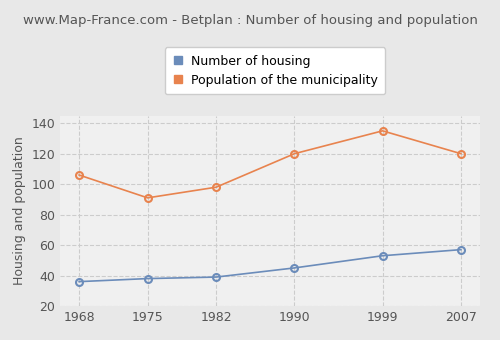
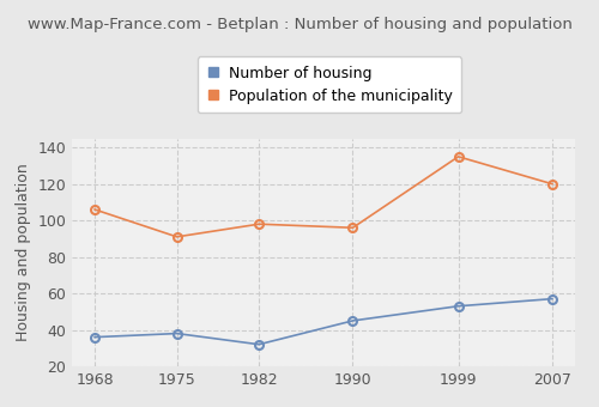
Number of housing/1982: 39 -> 32
Population of the municipality/1990: 120 -> 96
